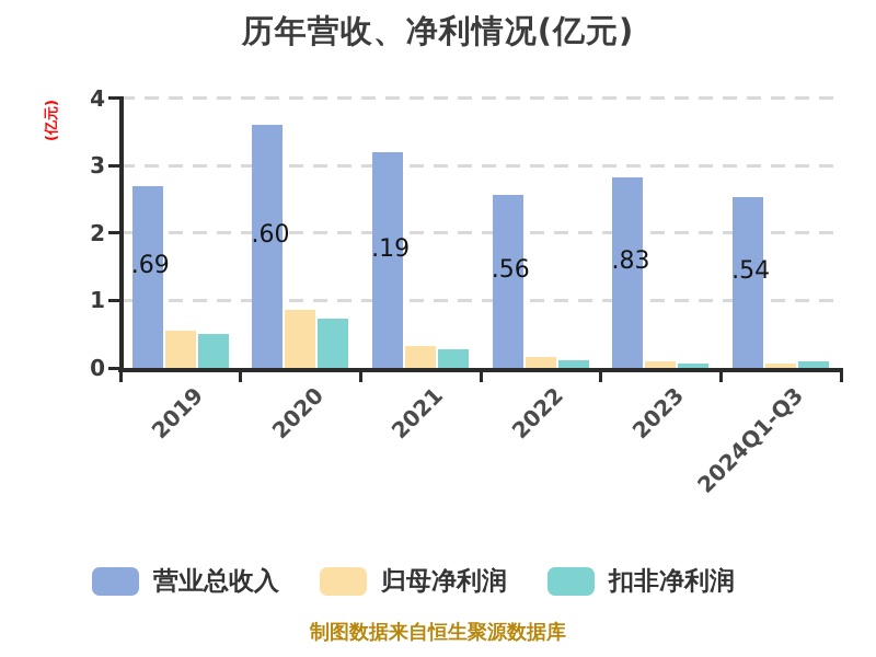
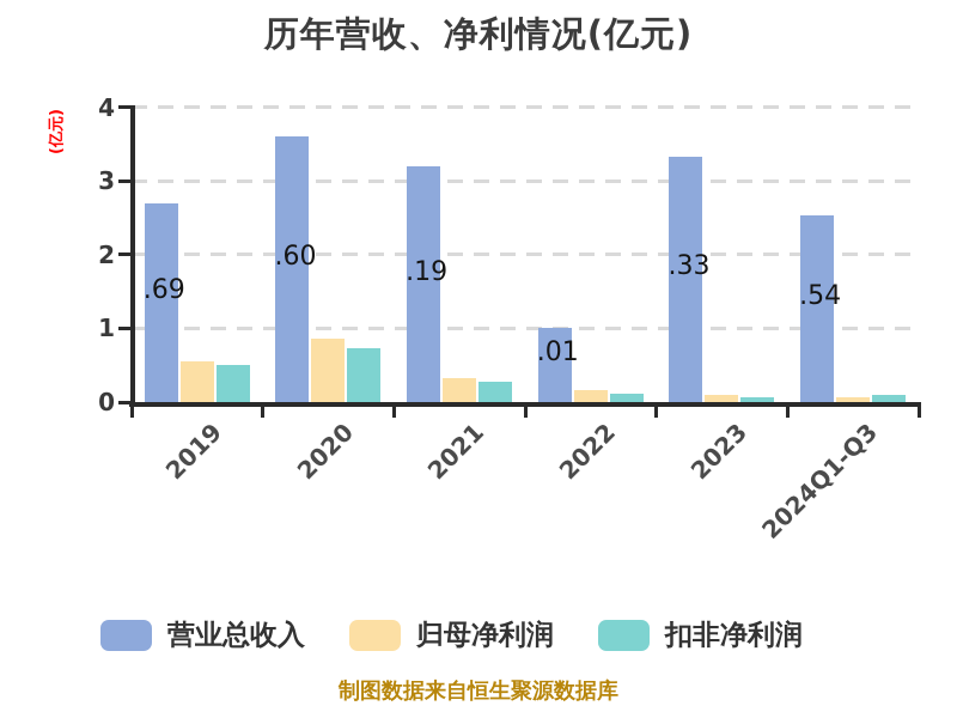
营业总收入/2022: 2.56 -> 1.01
营业总收入/2023: 2.83 -> 3.33
